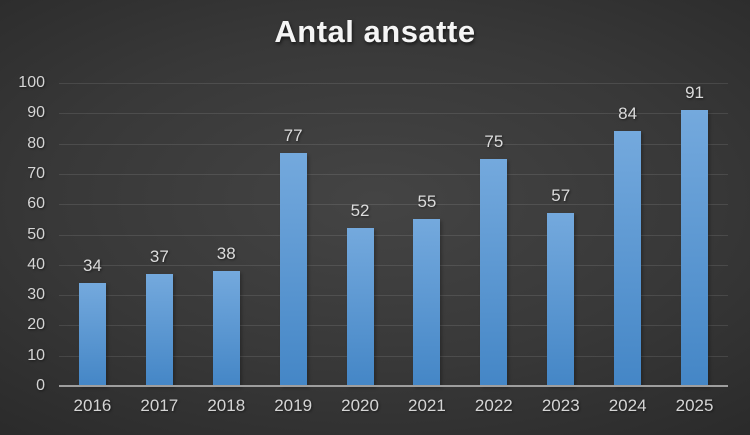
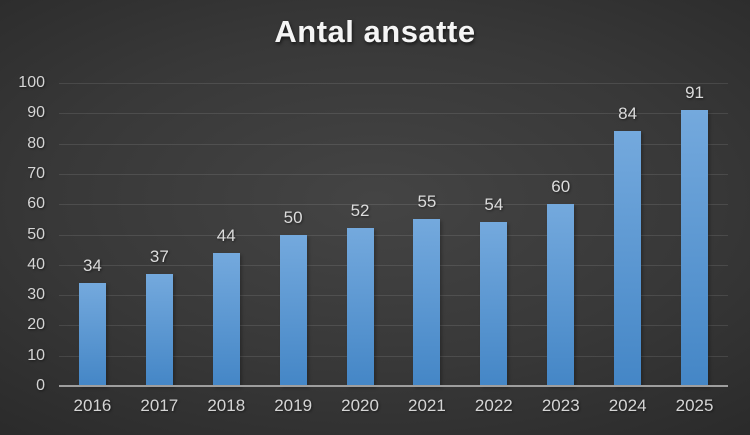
2018: 38 -> 44
2019: 77 -> 50
2022: 75 -> 54
2023: 57 -> 60
